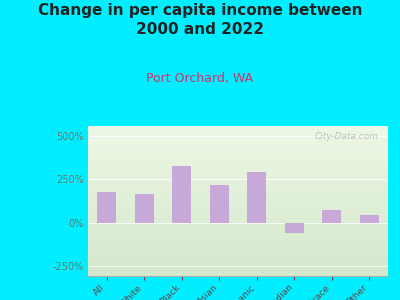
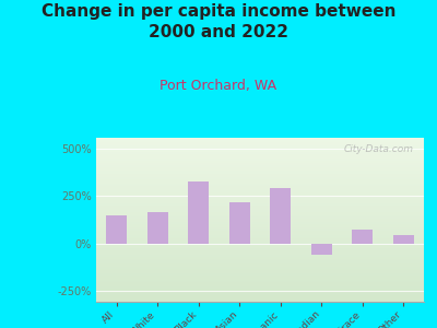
All: 180% -> 150%
